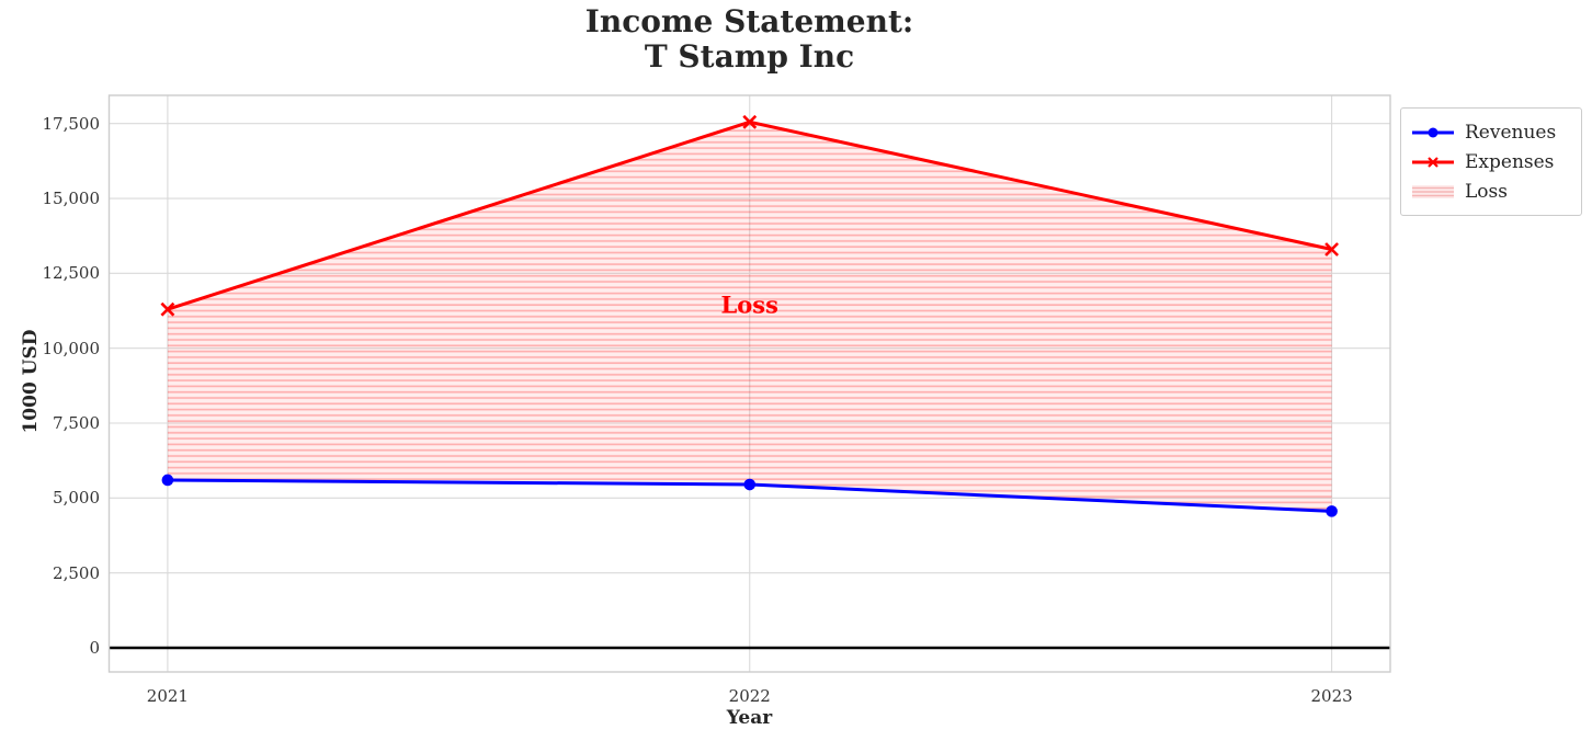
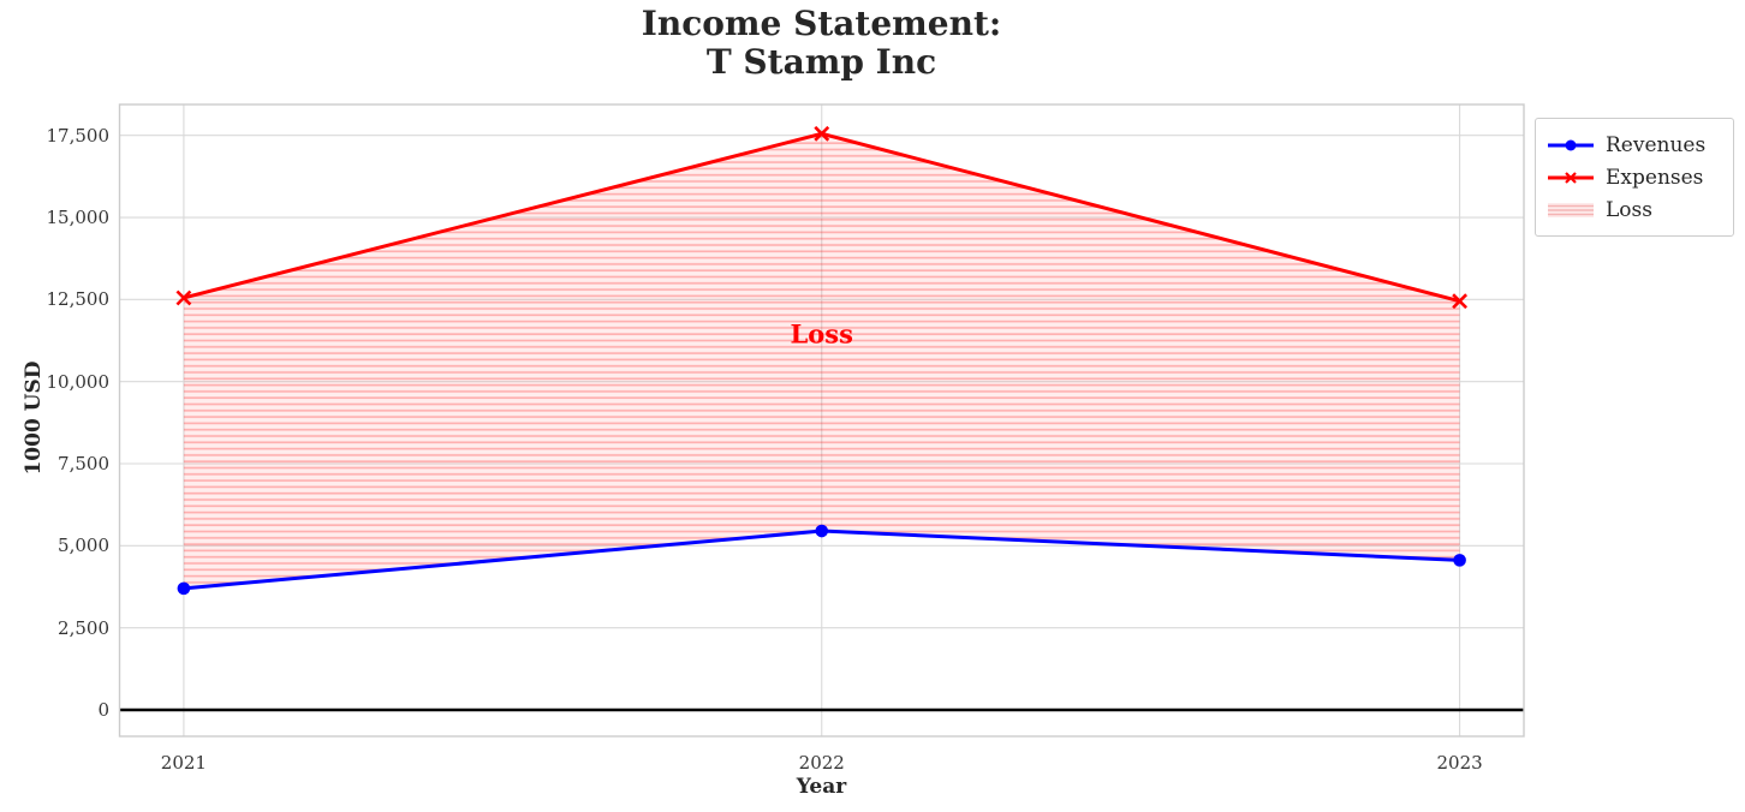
Revenues/2021: 5600 -> 3700
Expenses/2021: 11300 -> 12600
Expenses/2023: 13300 -> 12400
